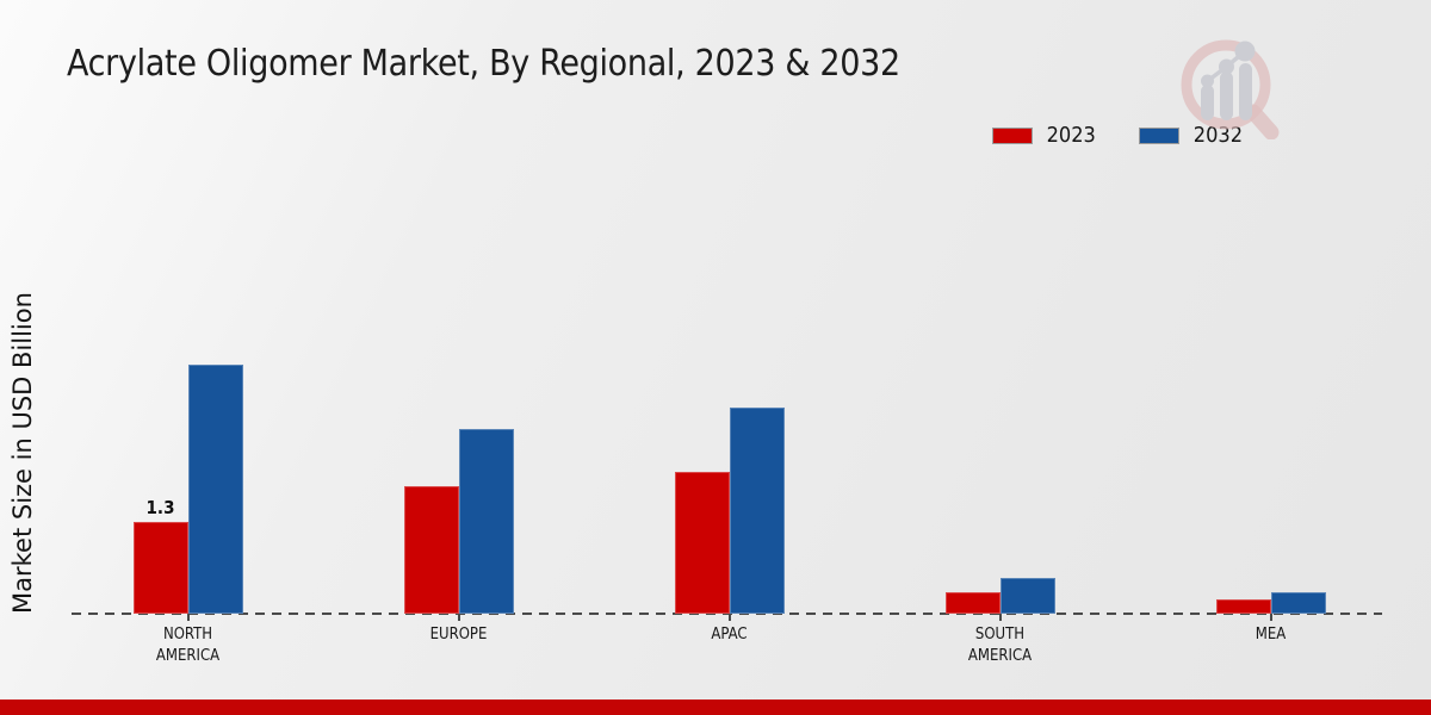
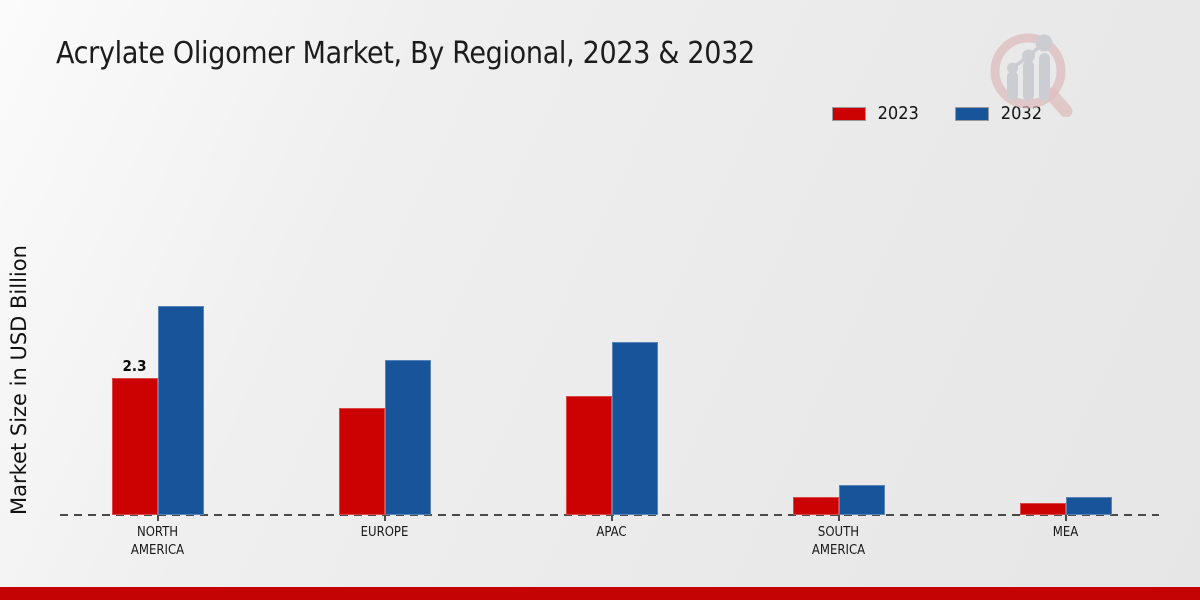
2023/NORTH AMERICA: 1.3 -> 2.3
